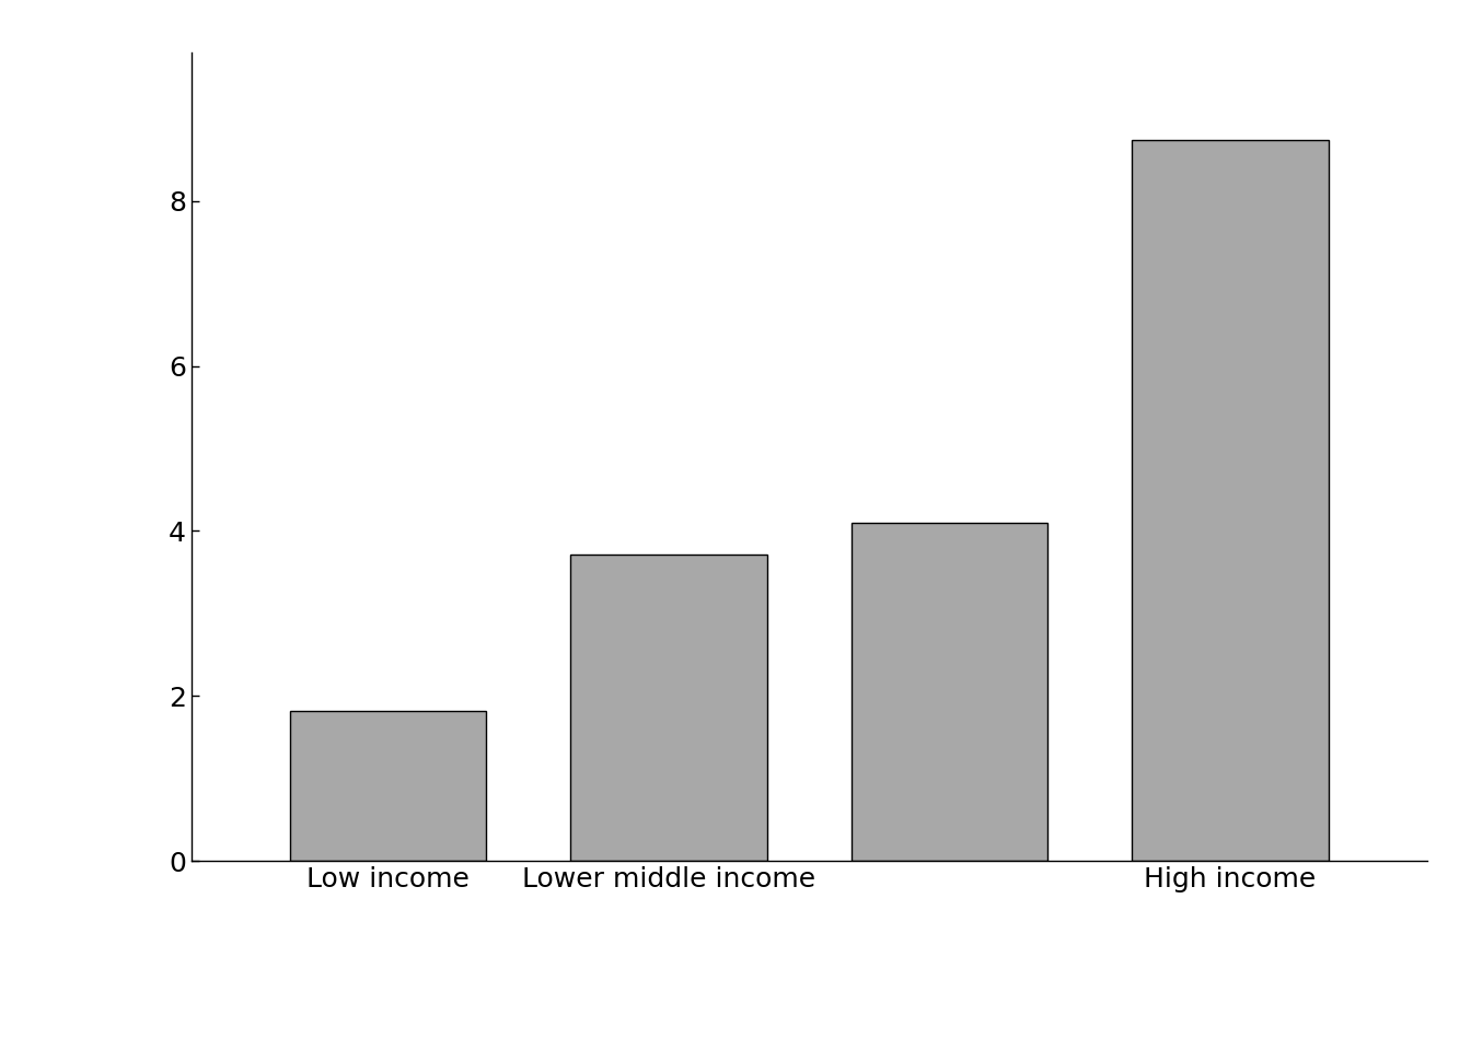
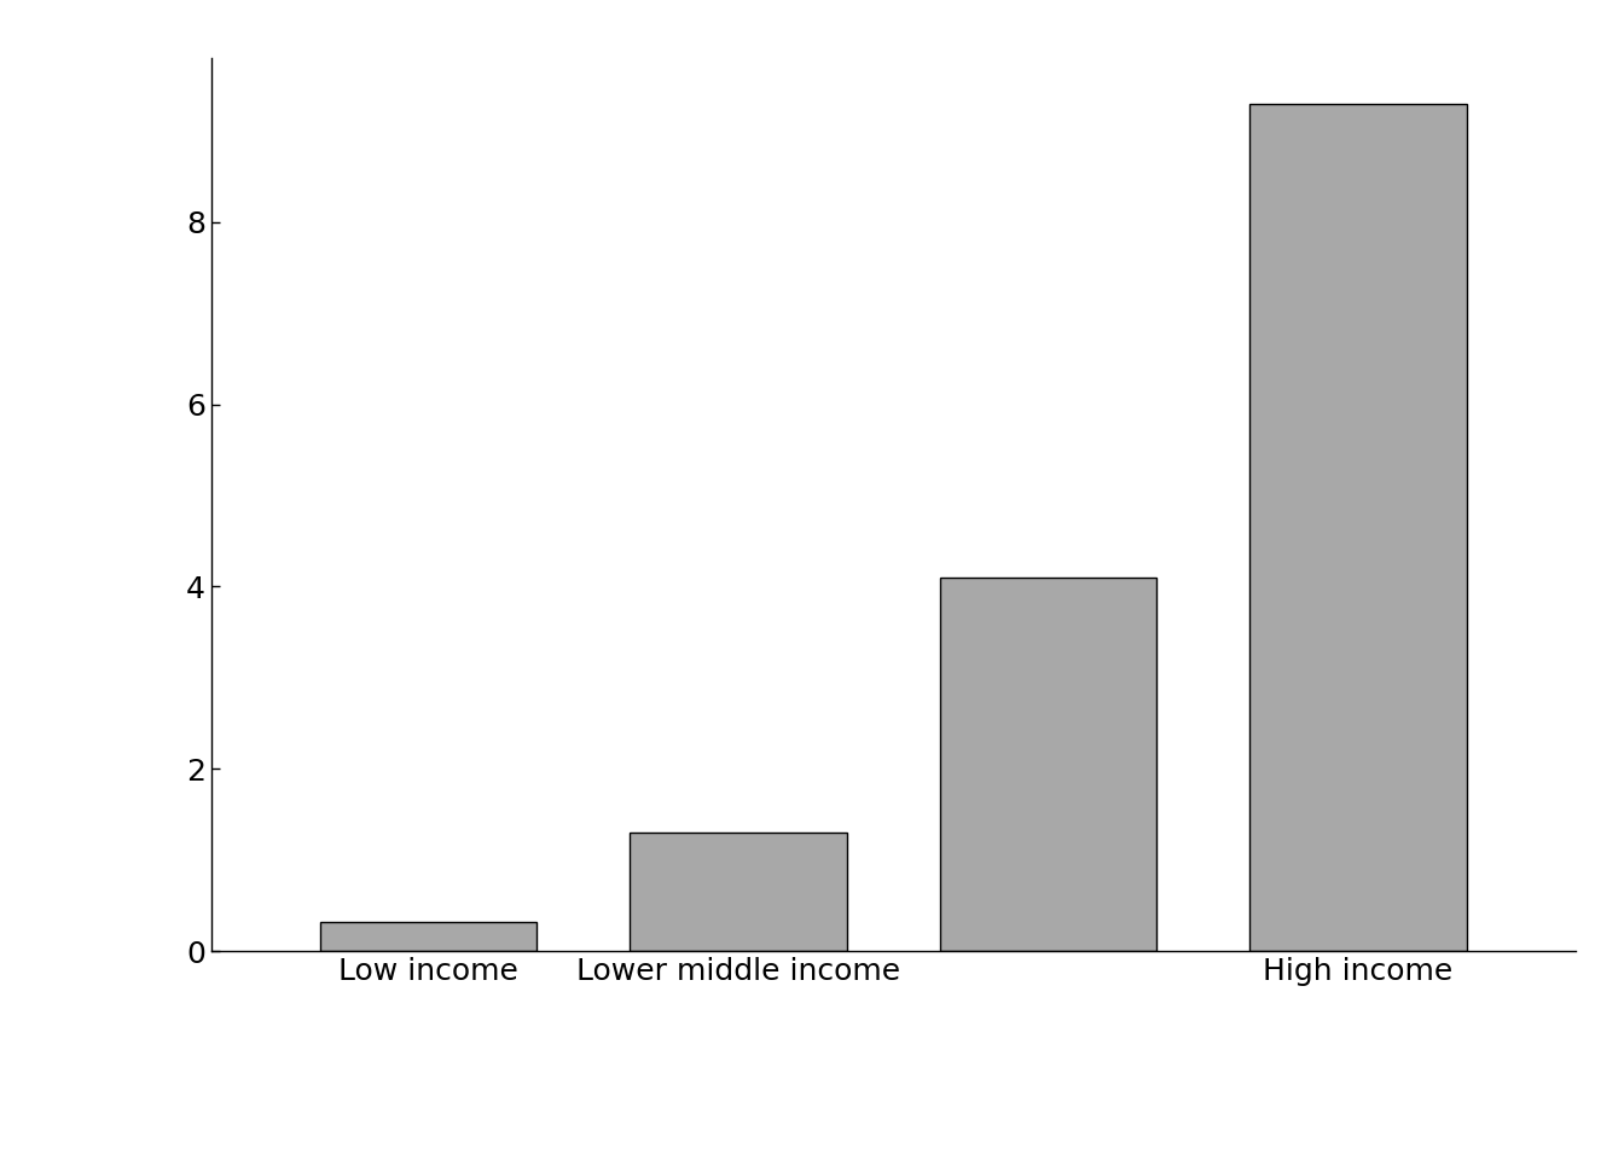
Low income: 1.82 -> 0.32
Lower middle income: 3.72 -> 1.30
High income: 8.74 -> 9.30
